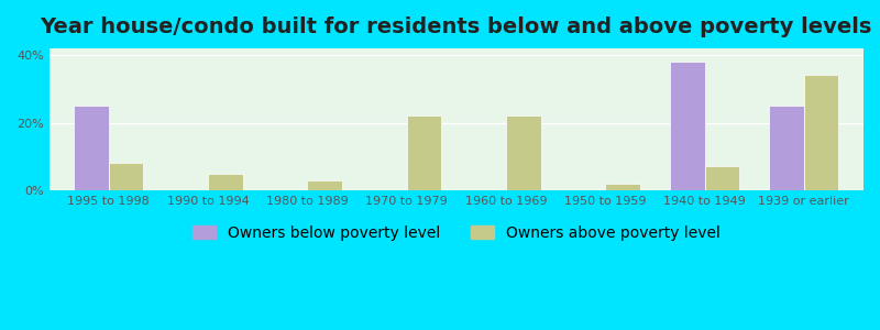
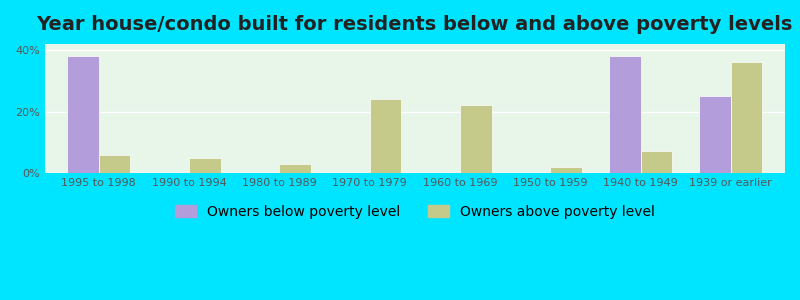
Owners below poverty level/1995 to 1998: 25% -> 38%
Owners above poverty level/1995 to 1998: 8% -> 6%
Owners above poverty level/1970 to 1979: 22% -> 24%
Owners above poverty level/1939 or earlier: 34% -> 36%
